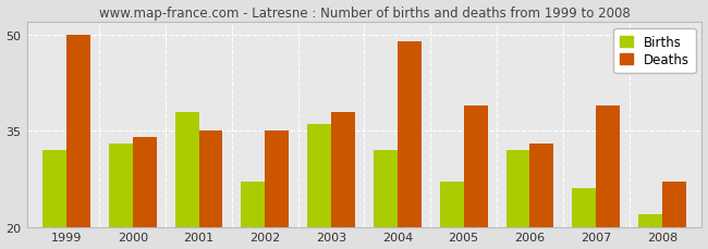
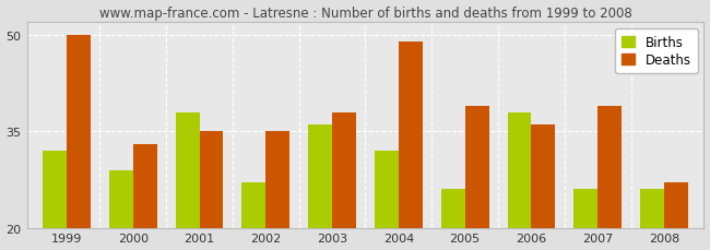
Births/2000: 33 -> 29
Deaths/2000: 34 -> 33
Births/2005: 27 -> 26
Births/2006: 32 -> 38
Deaths/2006: 33 -> 36
Births/2008: 22 -> 26
